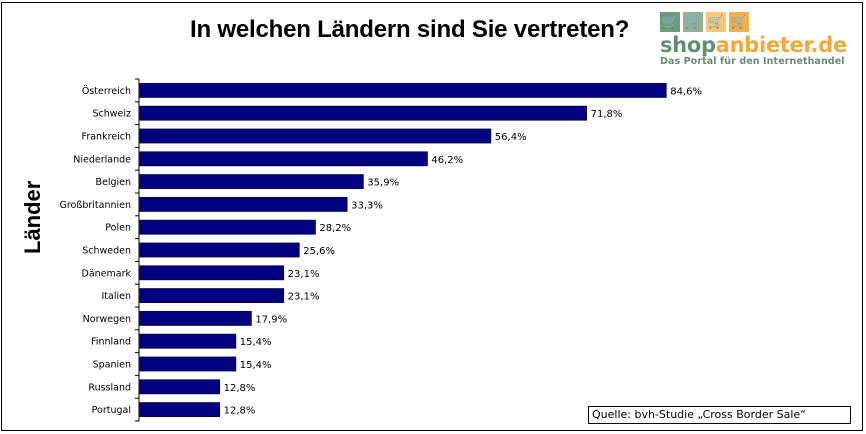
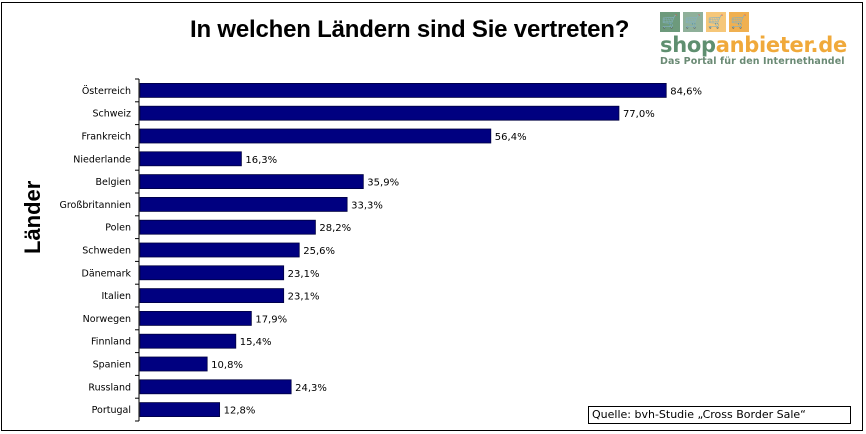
Schweiz: 71,8% -> 77,0%
Niederlande: 46,2% -> 16,3%
Spanien: 15,4% -> 10,8%
Russland: 12,8% -> 24,3%
